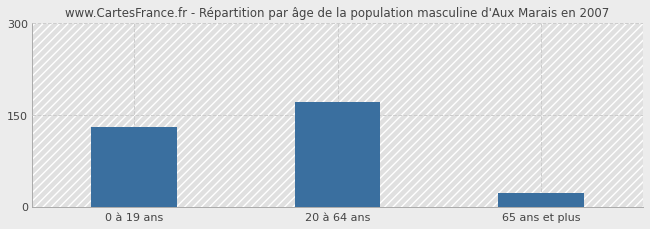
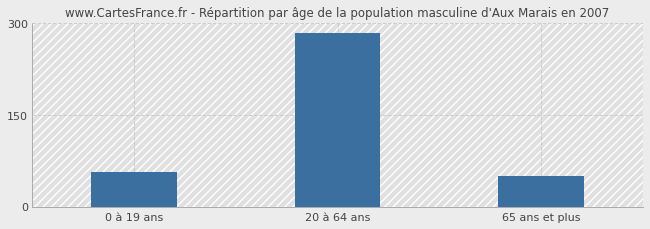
0 à 19 ans: 130 -> 56
20 à 64 ans: 170 -> 284
65 ans et plus: 22 -> 50
